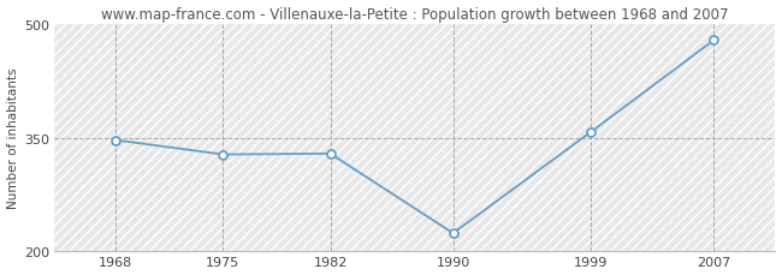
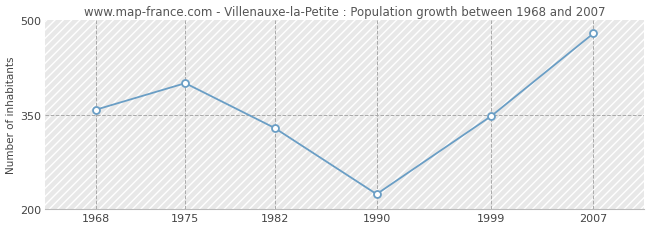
1968: 347 -> 358
1975: 328 -> 400
1999: 358 -> 348
